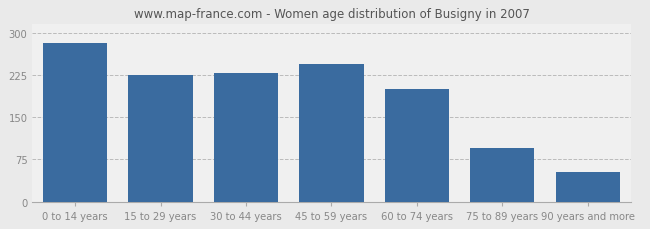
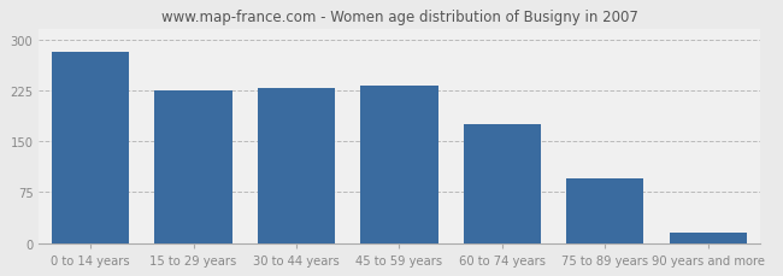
45 to 59 years: 244 -> 232
60 to 74 years: 200 -> 175
90 years and more: 52 -> 15
